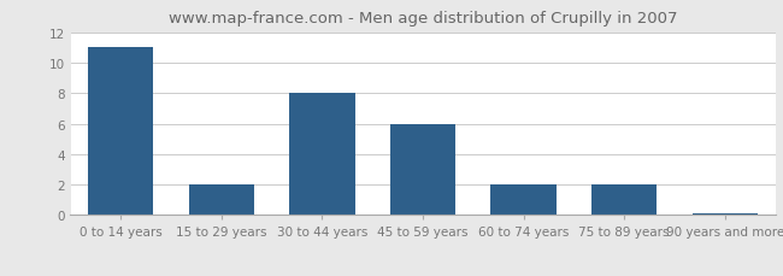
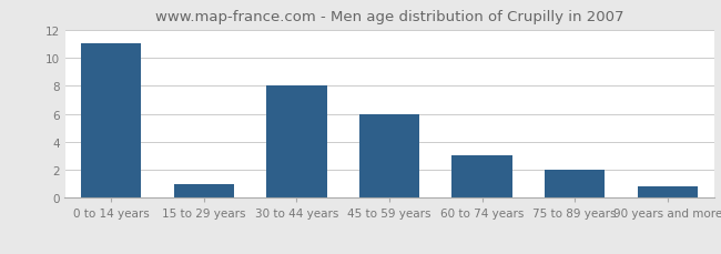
15 to 29 years: 2.0 -> 1.0
60 to 74 years: 2.0 -> 3.0
90 years and more: 0.1 -> 0.8
